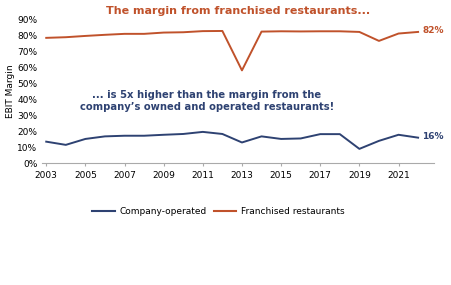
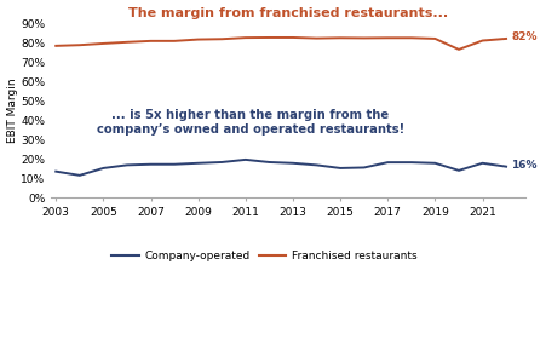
Company-operated/2013: 13% -> 18%
Franchised restaurants/2013: 58% -> 83%
Company-operated/2019: 9% -> 18%
